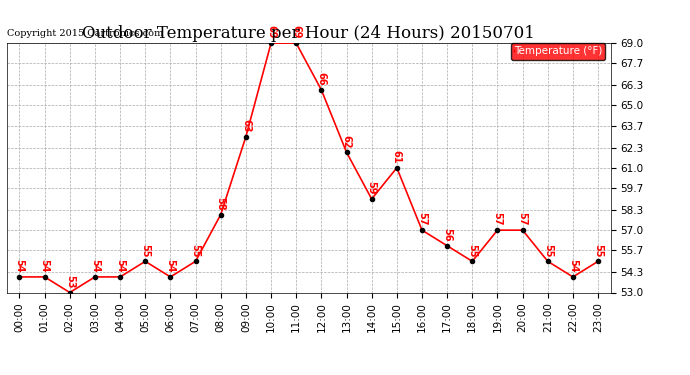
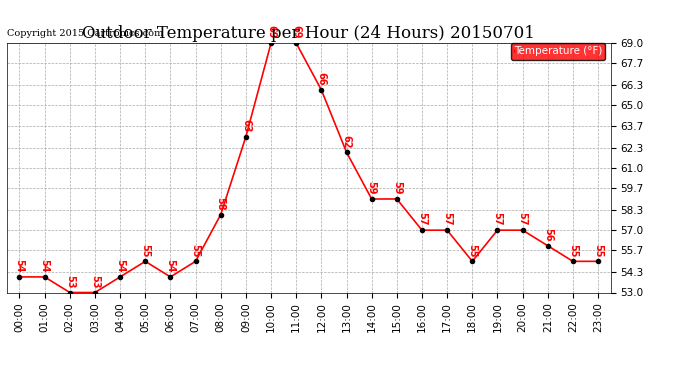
03:00: 54 -> 53
15:00: 61 -> 59
17:00: 56 -> 57
21:00: 55 -> 56
22:00: 54 -> 55
